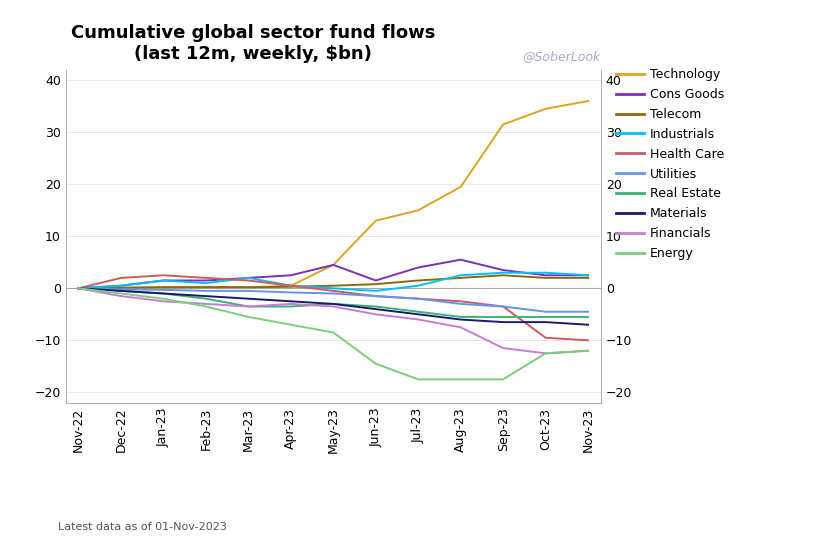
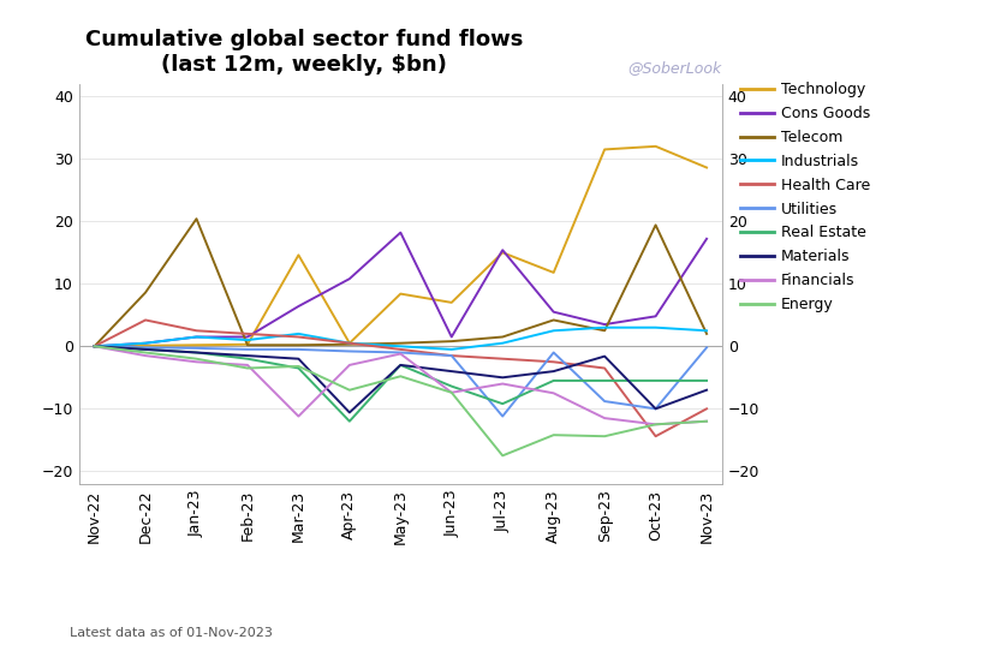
Telecom/Dec-22: 0.1 -> 8.6
Health Care/Dec-22: 2.0 -> 4.2
Telecom/Jan-23: 0.2 -> 20.4
Technology/Mar-23: 0.2 -> 14.6
Cons Goods/Mar-23: 2.0 -> 6.4
Financials/Mar-23: -3.5 -> -11.2
Energy/Mar-23: -5.5 -> -3.2
Cons Goods/Apr-23: 2.5 -> 10.8
Real Estate/Apr-23: -3.5 -> -12.0
Materials/Apr-23: -2.5 -> -10.6
Technology/May-23: 4.5 -> 8.4
Cons Goods/May-23: 4.5 -> 18.2
Financials/May-23: -3.5 -> -1.2
Energy/May-23: -8.5 -> -4.8
Technology/Jun-23: 13.0 -> 7.0
Real Estate/Jun-23: -3.5 -> -6.4
Financials/Jun-23: -5.0 -> -7.4
Energy/Jun-23: -14.5 -> -7.4
Cons Goods/Jul-23: 4.0 -> 15.4
Utilities/Jul-23: -2.0 -> -11.2
Real Estate/Jul-23: -4.5 -> -9.2
Technology/Aug-23: 19.5 -> 11.8
Telecom/Aug-23: 2.0 -> 4.2
Utilities/Aug-23: -3.0 -> -1.0
Materials/Aug-23: -6.0 -> -4.0
Energy/Aug-23: -17.5 -> -14.2
Utilities/Sep-23: -3.5 -> -8.8
Materials/Sep-23: -6.5 -> -1.6
Energy/Sep-23: -17.5 -> -14.4
Technology/Oct-23: 34.5 -> 32.0
Cons Goods/Oct-23: 2.5 -> 4.8
Telecom/Oct-23: 2.0 -> 19.4
Health Care/Oct-23: -9.5 -> -14.4
Utilities/Oct-23: -4.5 -> -10.0
Materials/Oct-23: -6.5 -> -10.0
Technology/Nov-23: 36.0 -> 28.6
Cons Goods/Nov-23: 2.5 -> 17.2
Utilities/Nov-23: -4.5 -> -0.2
